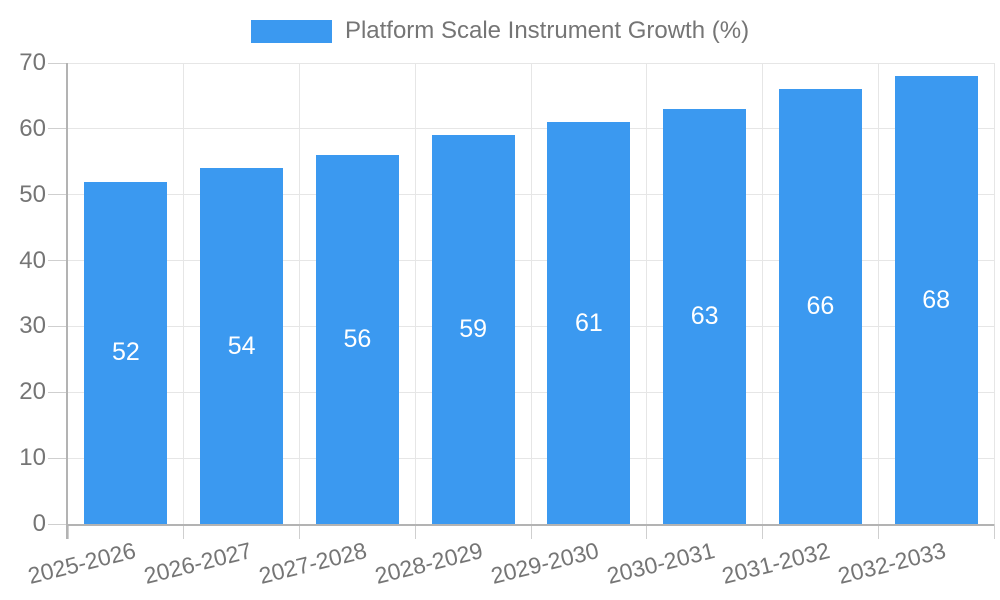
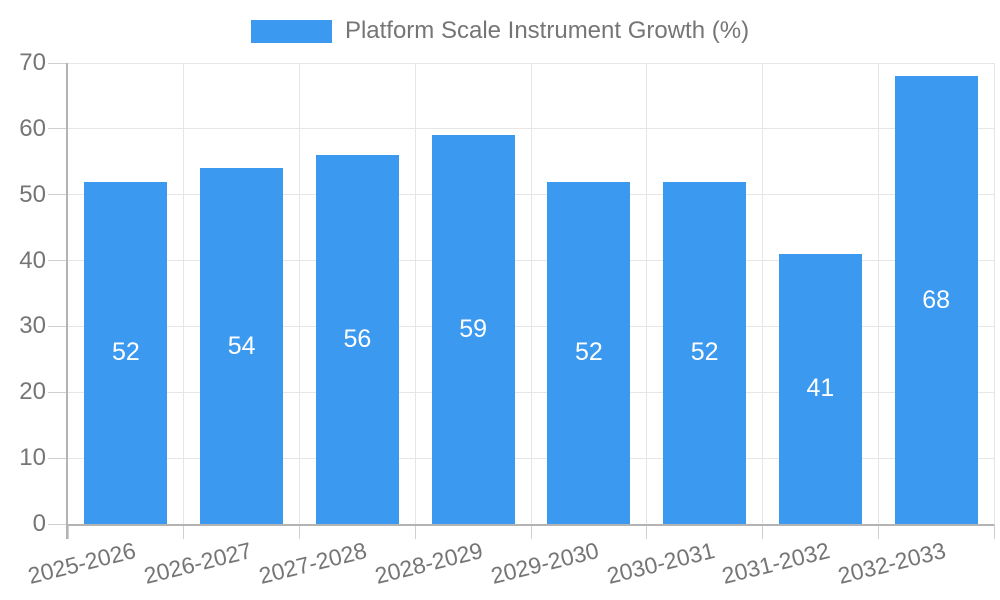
2029-2030: 61 -> 52
2030-2031: 63 -> 52
2031-2032: 66 -> 41
